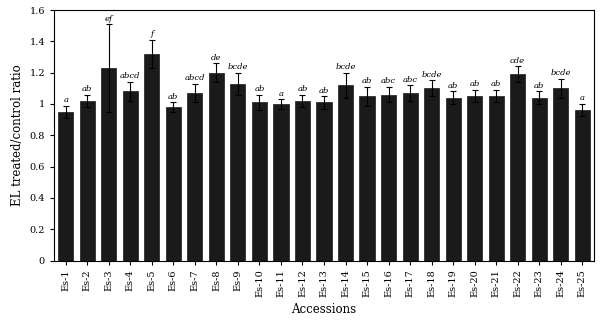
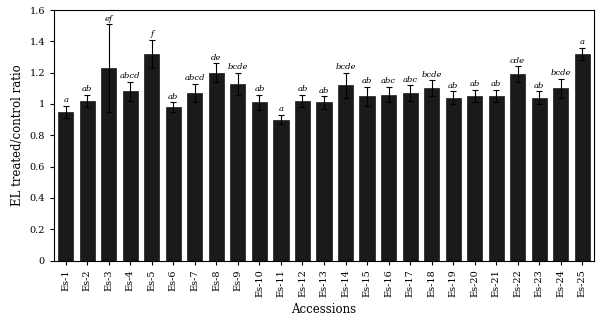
Es-11: 1.00 -> 0.90
Es-25: 0.96 -> 1.32
